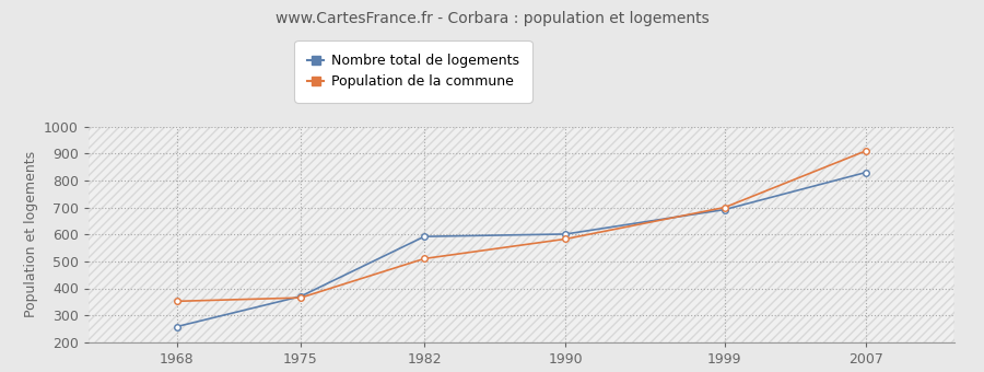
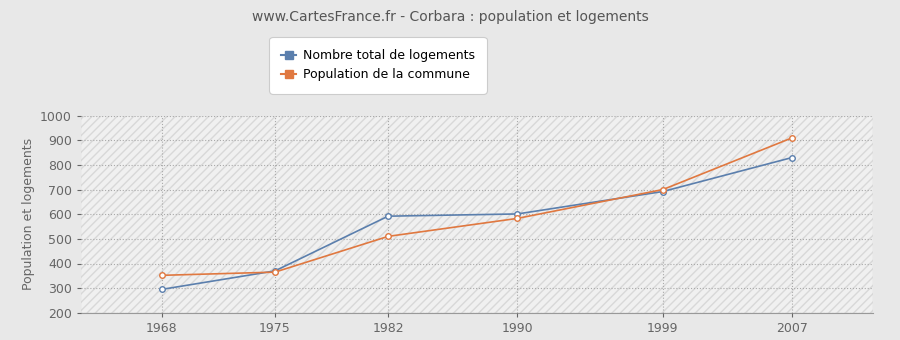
Nombre total de logements/1968: 258 -> 295
